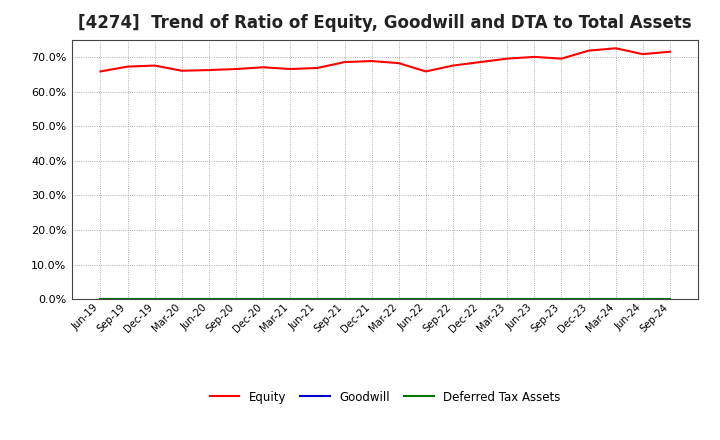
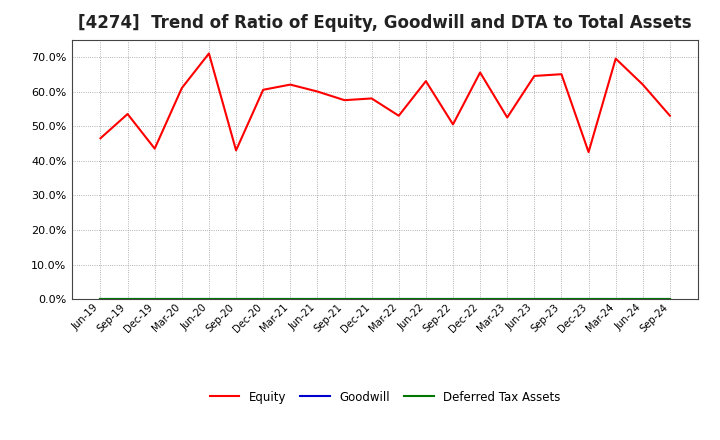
Equity/Jun-19: 65.8% -> 46.5%
Equity/Sep-19: 67.2% -> 53.5%
Equity/Dec-19: 67.5% -> 43.5%
Equity/Mar-20: 66.0% -> 61.0%
Equity/Jun-20: 66.2% -> 71.0%
Equity/Sep-20: 66.5% -> 43.0%
Equity/Dec-20: 67.0% -> 60.5%
Equity/Mar-21: 66.5% -> 62.0%
Equity/Jun-21: 66.8% -> 60.0%
Equity/Sep-21: 68.5% -> 57.5%
Equity/Dec-21: 68.8% -> 58.0%
Equity/Mar-22: 68.2% -> 53.0%
Equity/Jun-22: 65.8% -> 63.0%
Equity/Sep-22: 67.5% -> 50.5%
Equity/Dec-22: 68.5% -> 65.5%
Equity/Mar-23: 69.5% -> 52.5%
Equity/Jun-23: 70.0% -> 64.5%
Equity/Sep-23: 69.5% -> 65.0%
Equity/Dec-23: 71.8% -> 42.5%
Equity/Mar-24: 72.5% -> 69.5%
Equity/Jun-24: 70.8% -> 62.0%
Equity/Sep-24: 71.5% -> 53.0%
